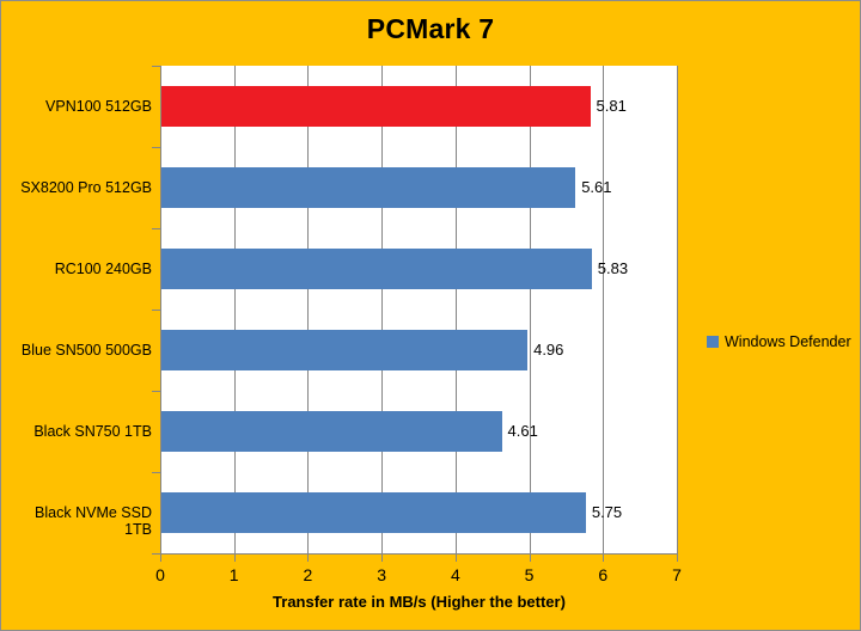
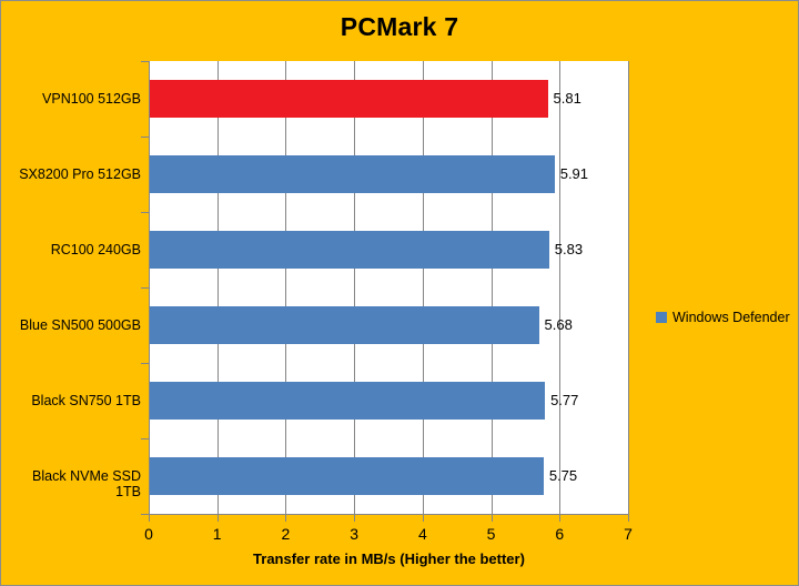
SX8200 Pro 512GB: 5.61 -> 5.91
Blue SN500 500GB: 4.96 -> 5.68
Black SN750 1TB: 4.61 -> 5.77
